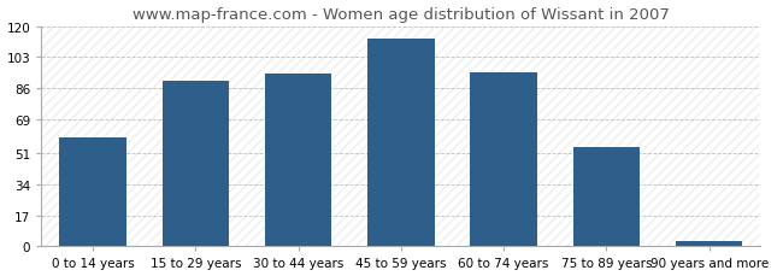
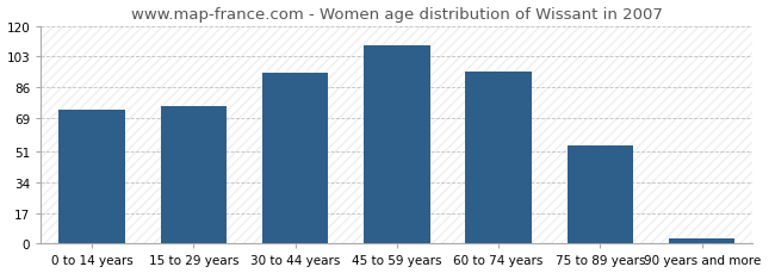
0 to 14 years: 59 -> 74
15 to 29 years: 90 -> 76
45 to 59 years: 113 -> 109
